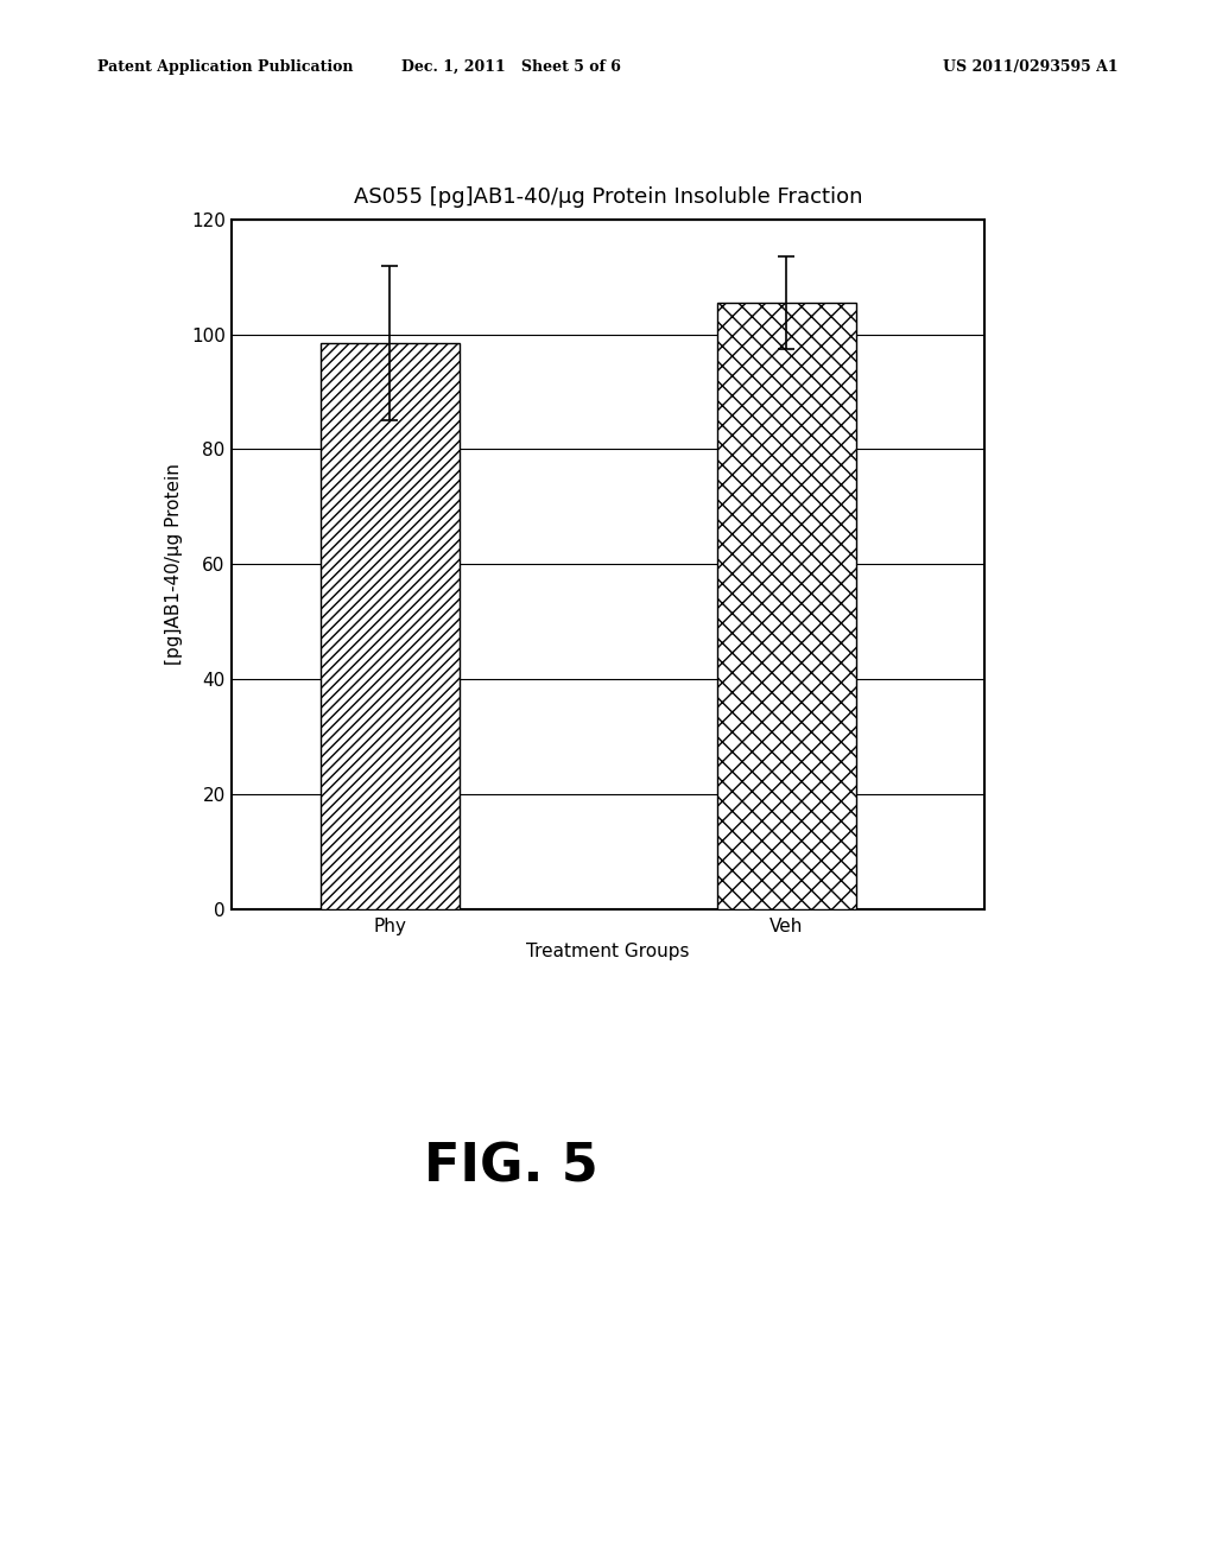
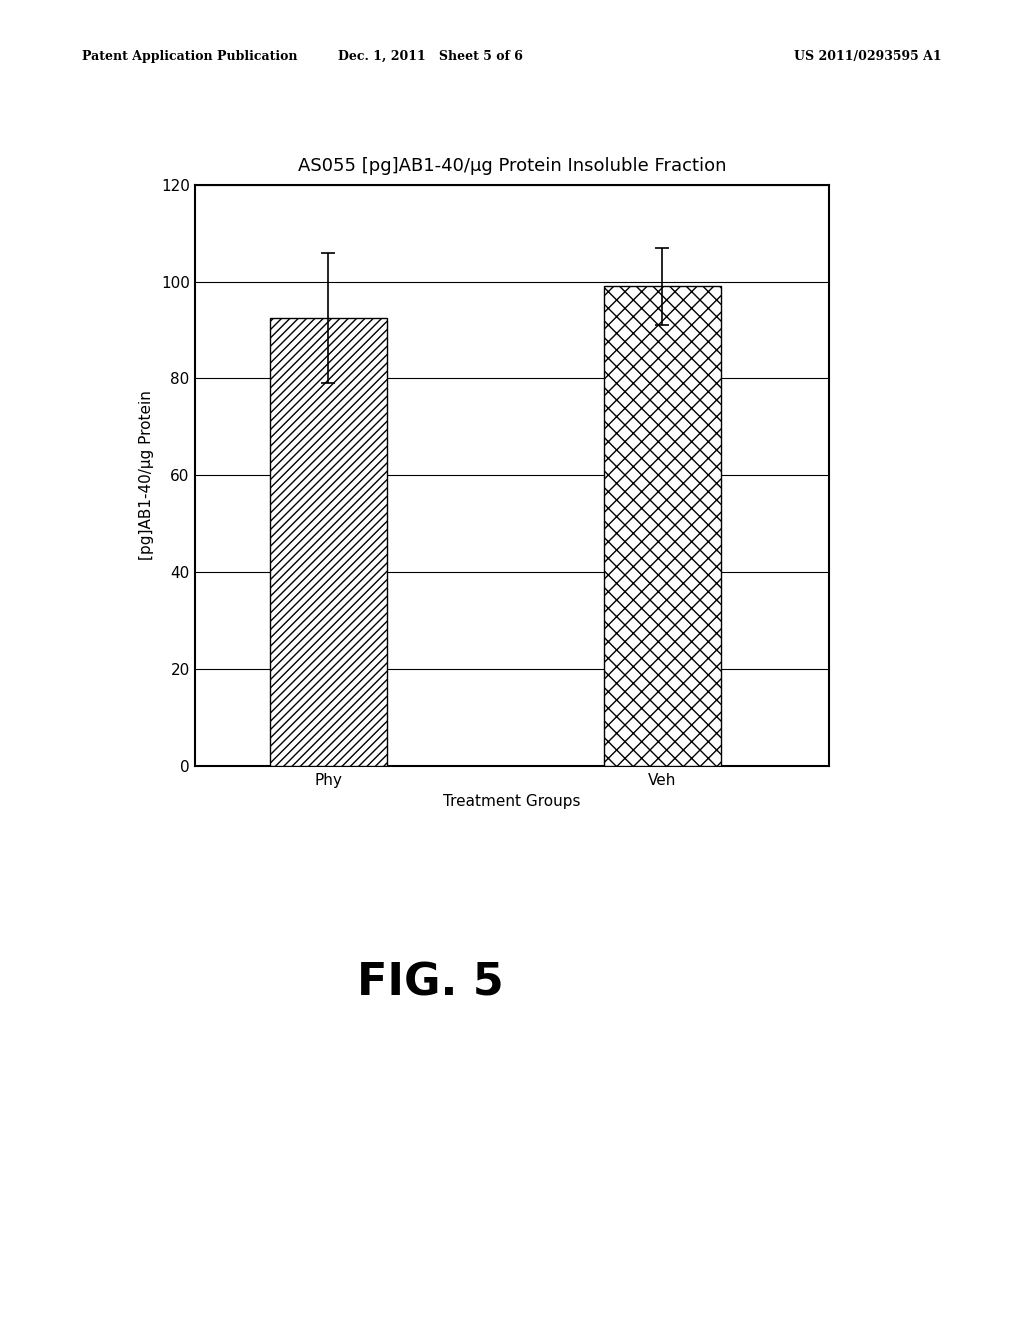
Phy: 98.5 -> 92.5
Veh: 105.5 -> 99.0
